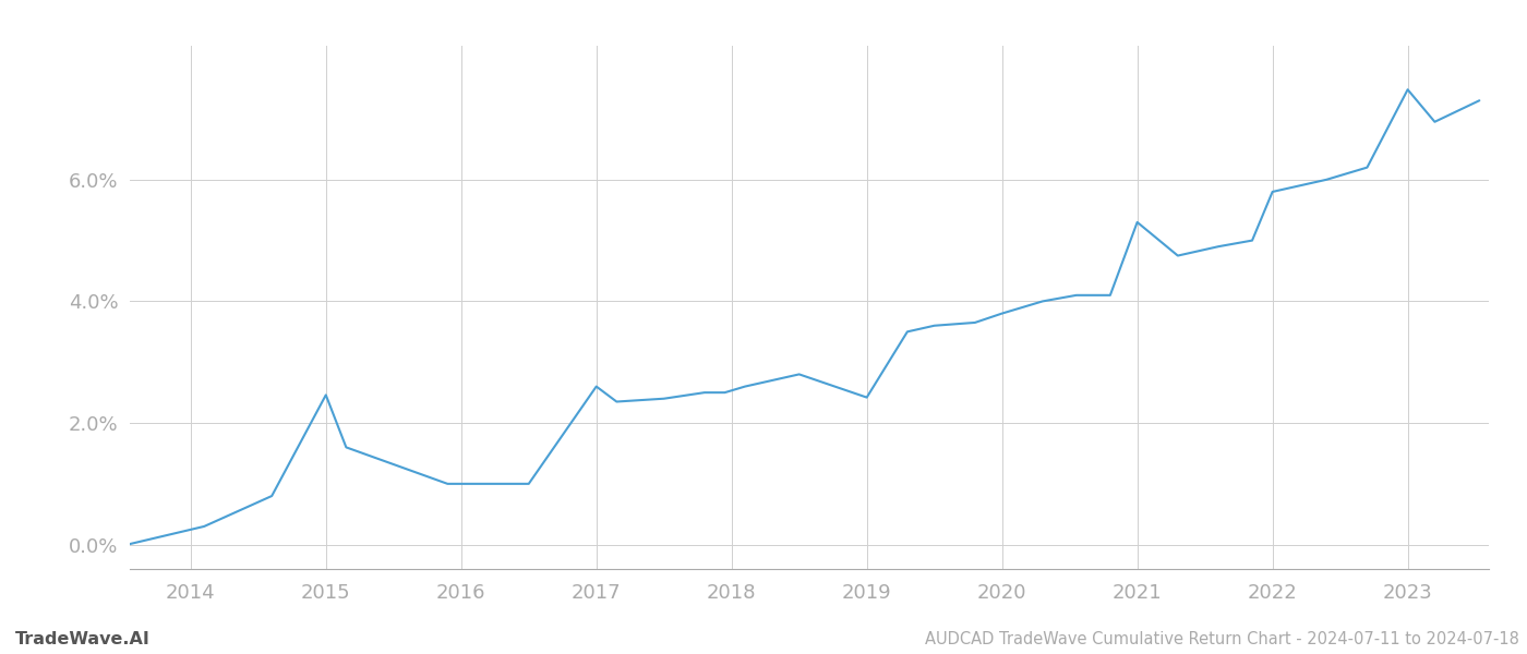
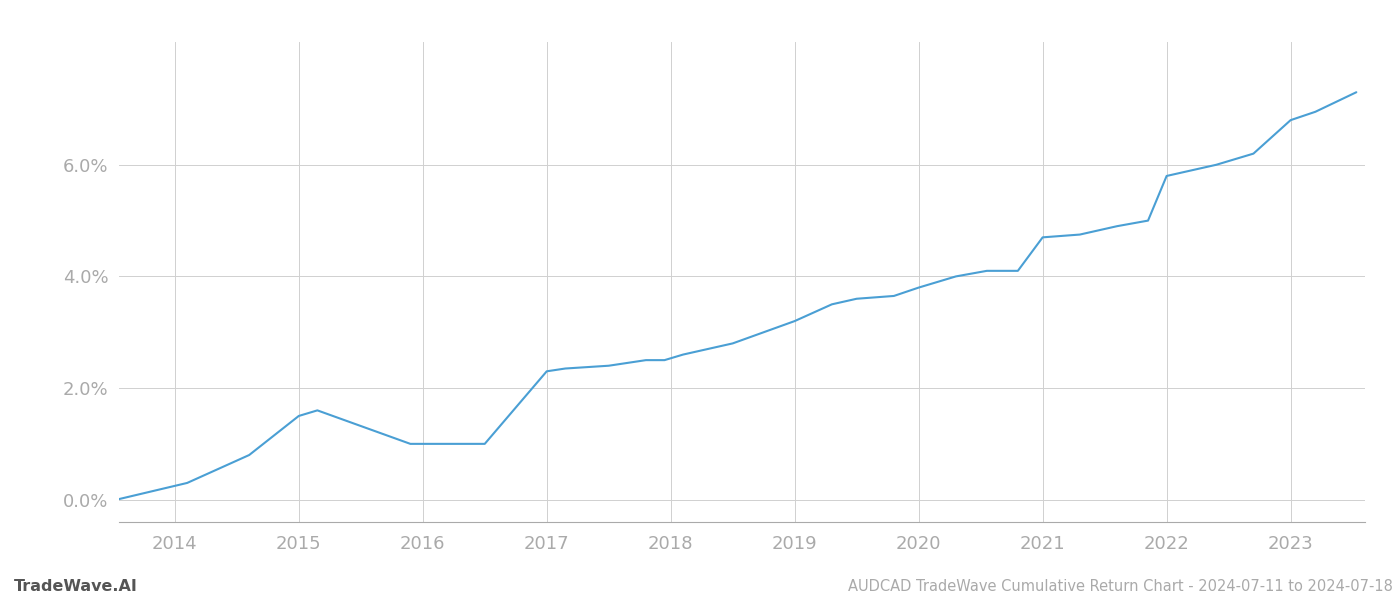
2015: 2.46% -> 1.50%
2017: 2.60% -> 2.30%
2019: 2.42% -> 3.20%
2021: 5.30% -> 4.70%
2023: 7.48% -> 6.80%
